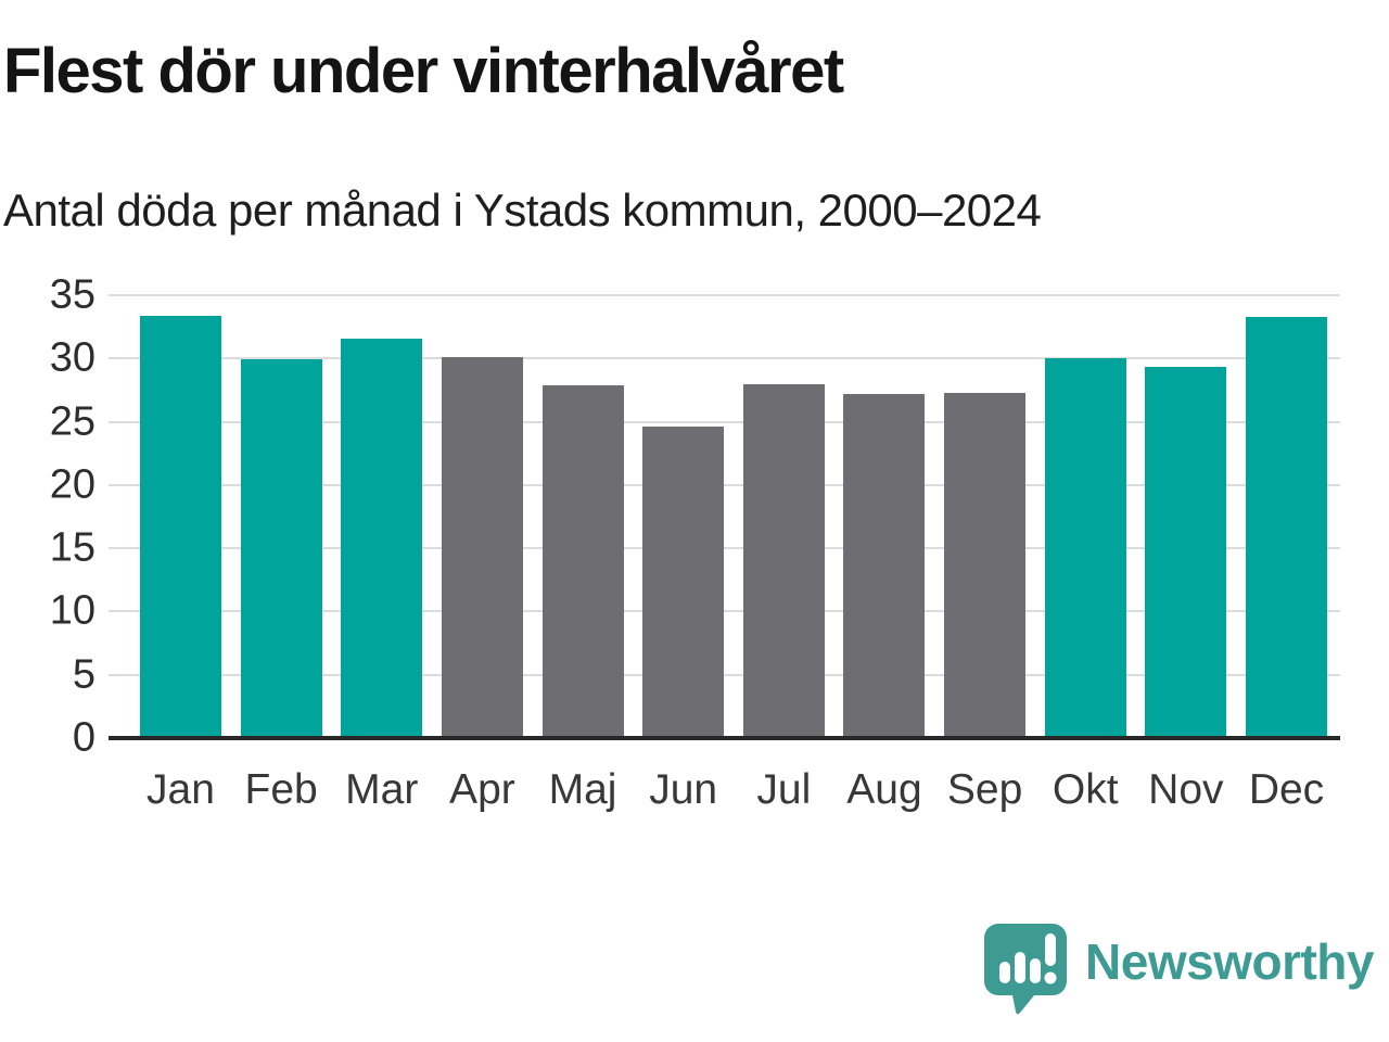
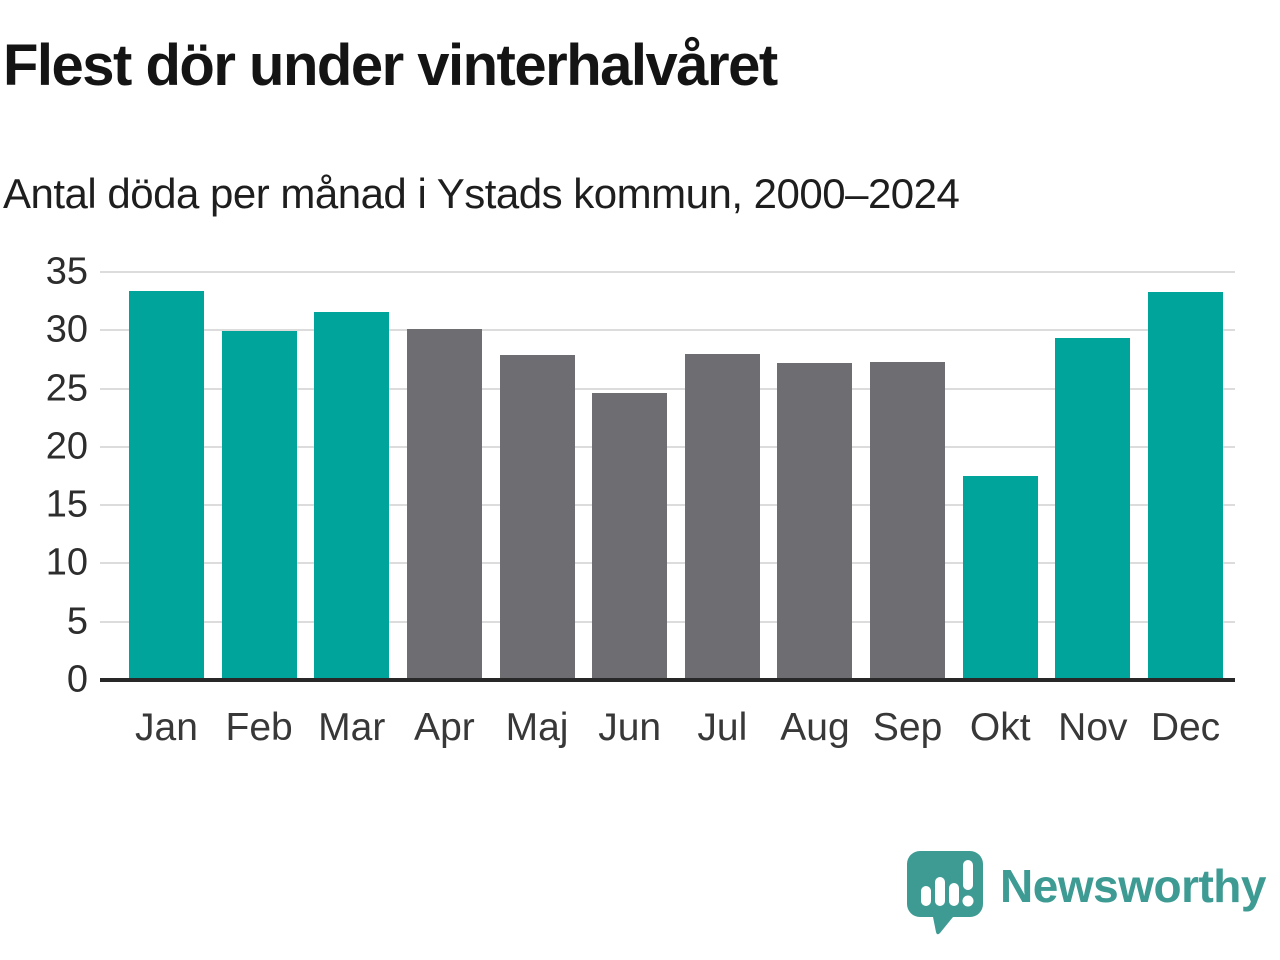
Okt: 30.0 -> 17.5
